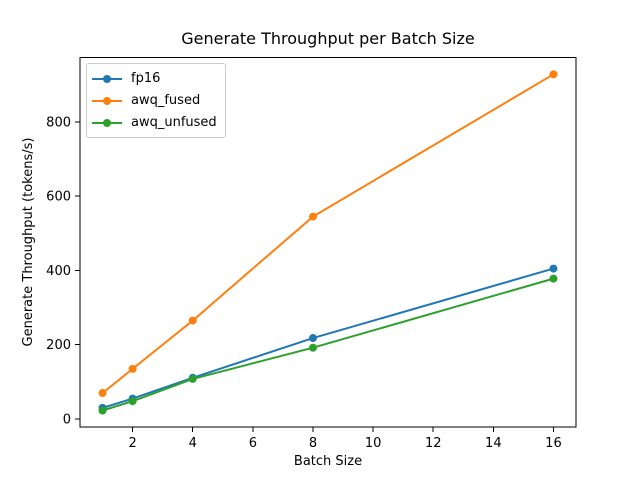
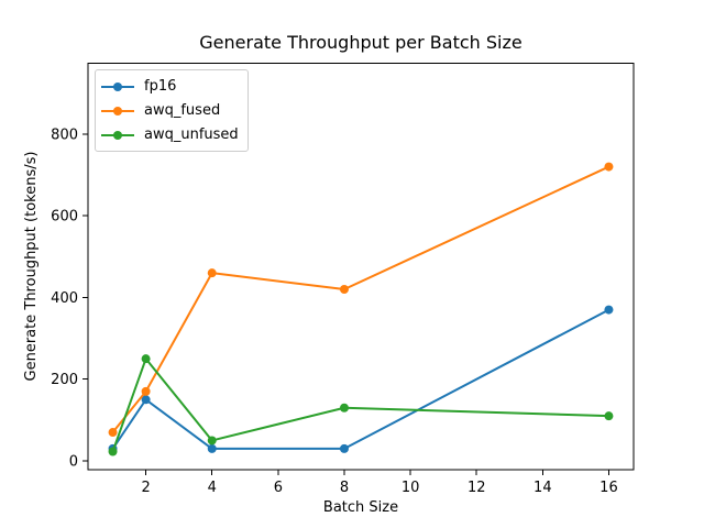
fp16/2: 60 -> 150
awq_fused/2: 140 -> 170
awq_unfused/2: 50 -> 250
fp16/4: 110 -> 30
awq_fused/4: 260 -> 460
awq_unfused/4: 110 -> 50
fp16/8: 220 -> 30
awq_fused/8: 540 -> 420
awq_unfused/8: 190 -> 130
fp16/16: 400 -> 370
awq_fused/16: 930 -> 720
awq_unfused/16: 380 -> 110
